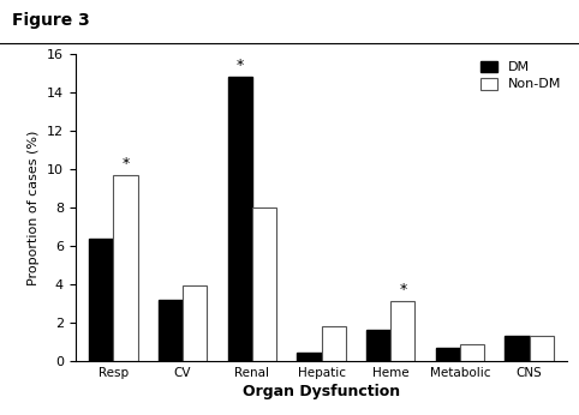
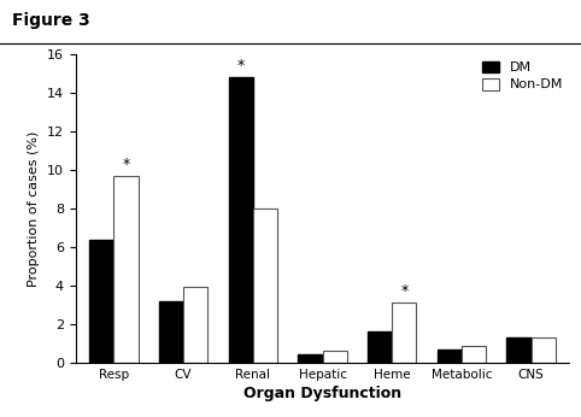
Non-DM/Hepatic: 1.8 -> 0.7
